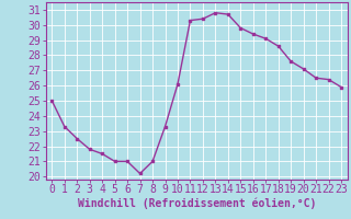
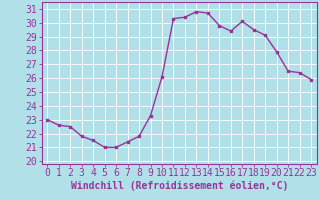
0: 25.0 -> 23.0
1: 23.3 -> 22.6
7: 20.2 -> 21.4
8: 21.0 -> 21.8
17: 29.1 -> 30.1
18: 28.6 -> 29.5
19: 27.6 -> 29.1
20: 27.1 -> 27.9
